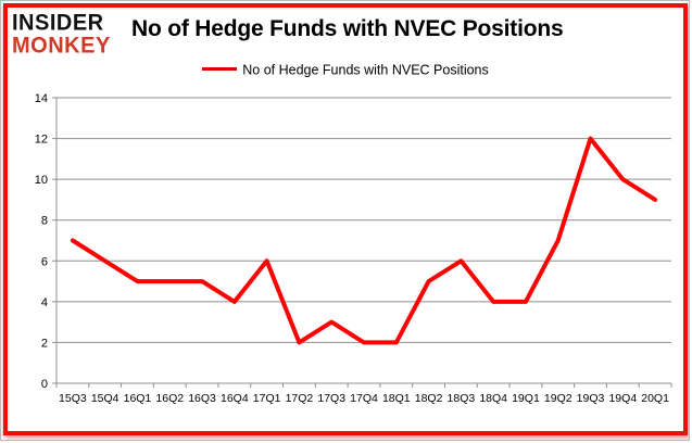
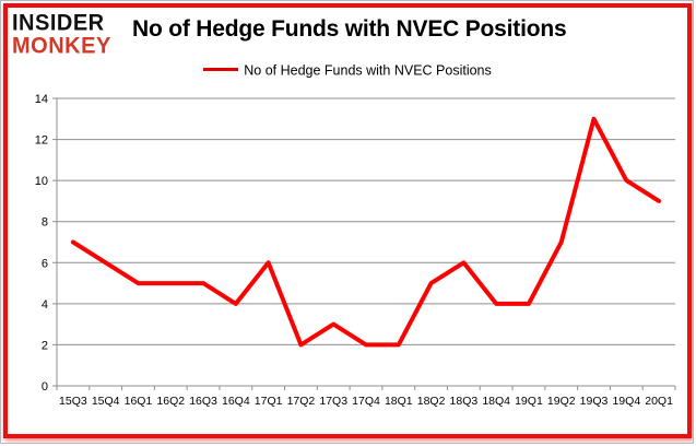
19Q3: 12 -> 13
